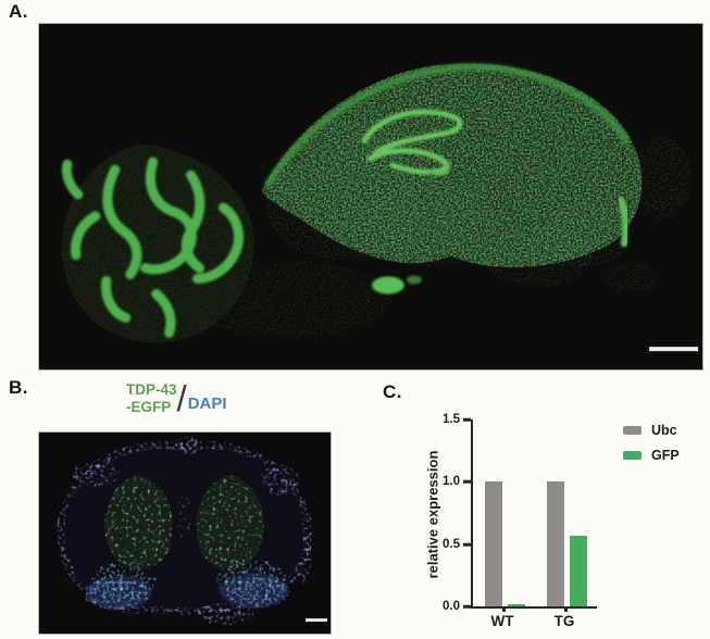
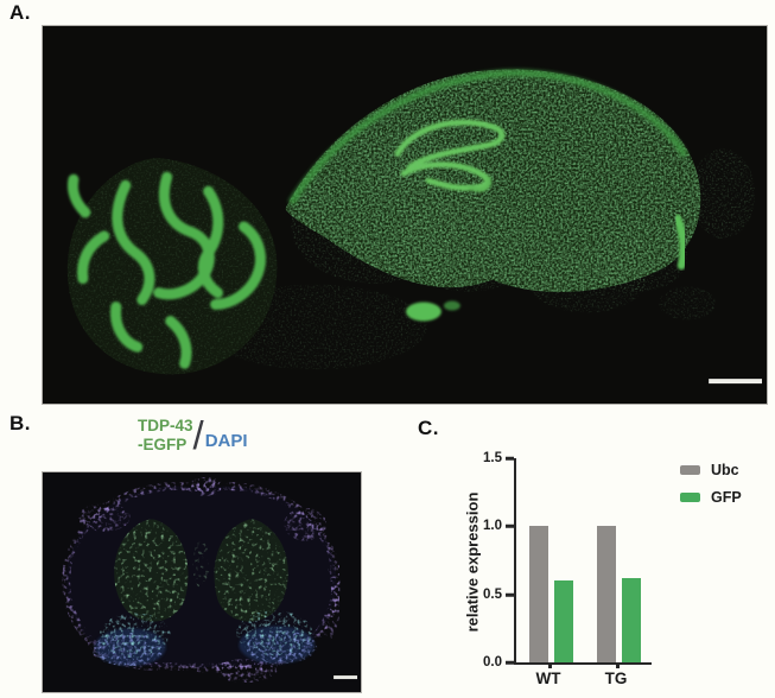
GFP/WT: 0.02 -> 0.60
GFP/TG: 0.57 -> 0.62
